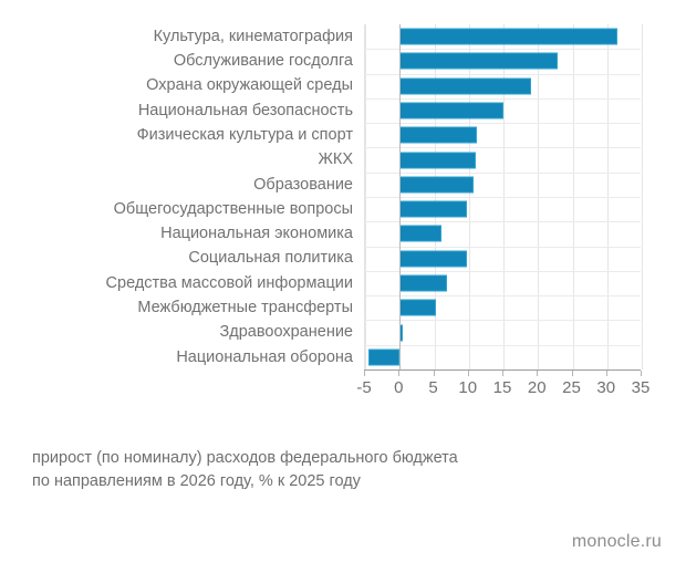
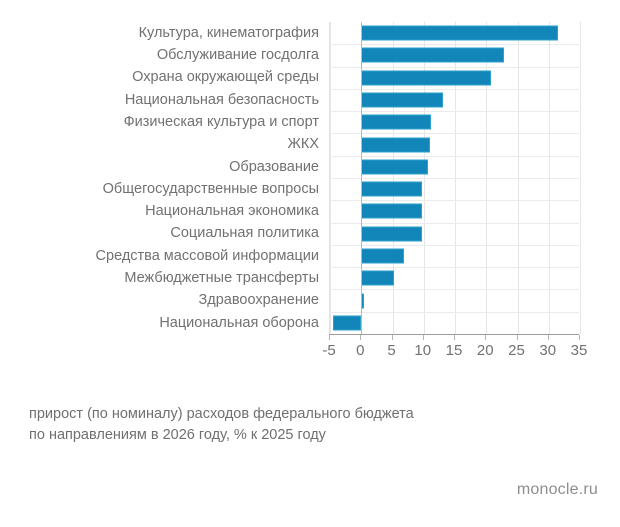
Охрана окружающей среды: 19 -> 21
Национальная безопасность: 15 -> 13
Национальная экономика: 6 -> 10
